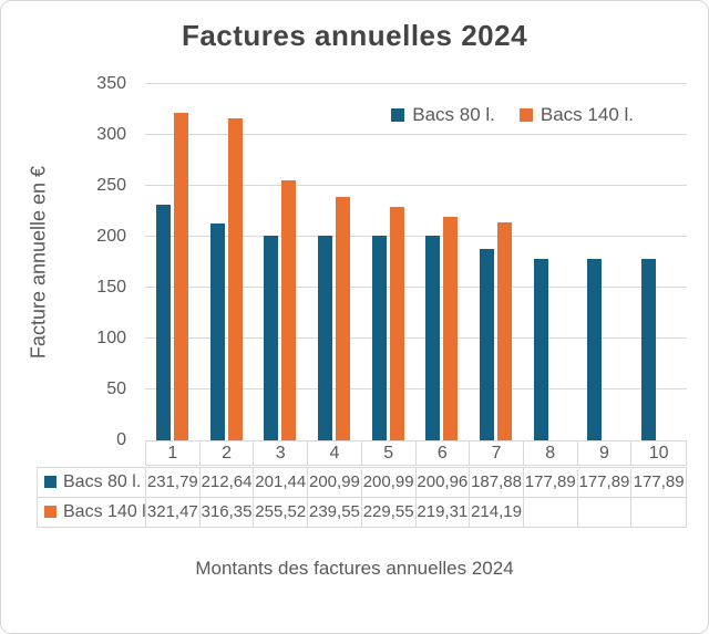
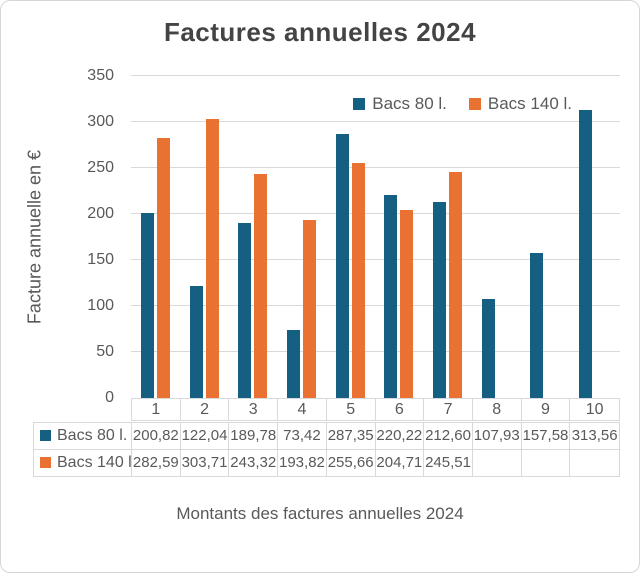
Bacs 80 l./1: 231,79 -> 200,82
Bacs 140 l./1: 321,47 -> 282,59
Bacs 80 l./2: 212,64 -> 122,04
Bacs 140 l./2: 316,35 -> 303,71
Bacs 80 l./3: 201,44 -> 189,78
Bacs 140 l./3: 255,52 -> 243,32
Bacs 80 l./4: 200,99 -> 73,42
Bacs 140 l./4: 239,55 -> 193,82
Bacs 80 l./5: 200,99 -> 287,35
Bacs 140 l./5: 229,55 -> 255,66
Bacs 80 l./6: 200,96 -> 220,22
Bacs 140 l./6: 219,31 -> 204,71
Bacs 80 l./7: 187,88 -> 212,60
Bacs 140 l./7: 214,19 -> 245,51
Bacs 80 l./8: 177,89 -> 107,93
Bacs 80 l./9: 177,89 -> 157,58
Bacs 80 l./10: 177,89 -> 313,56
